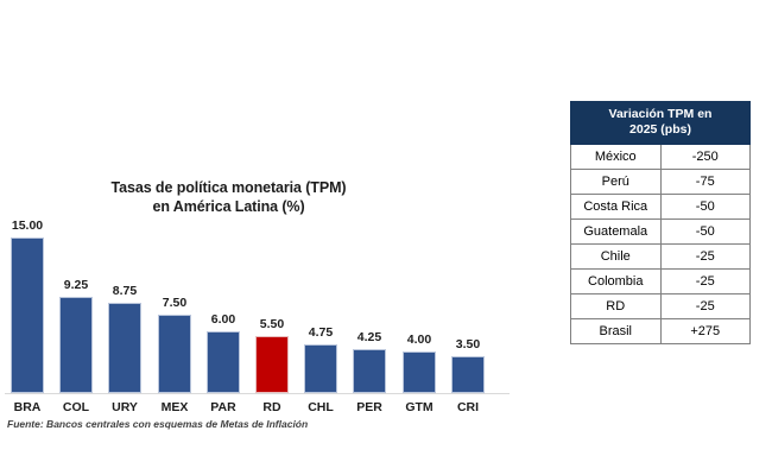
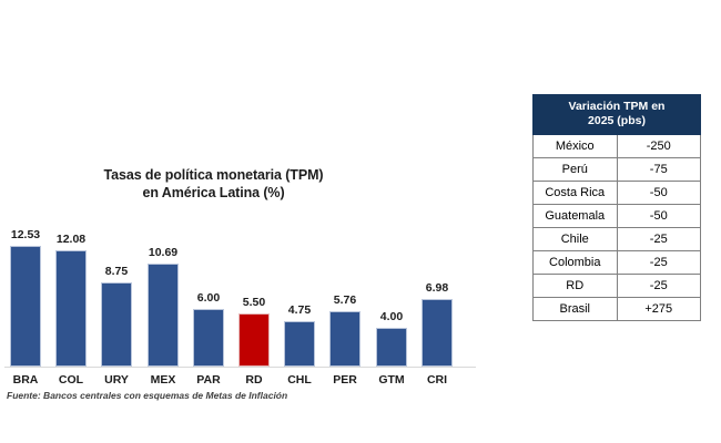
BRA: 15.00 -> 12.53
COL: 9.25 -> 12.08
MEX: 7.50 -> 10.69
PER: 4.25 -> 5.76
CRI: 3.50 -> 6.98
